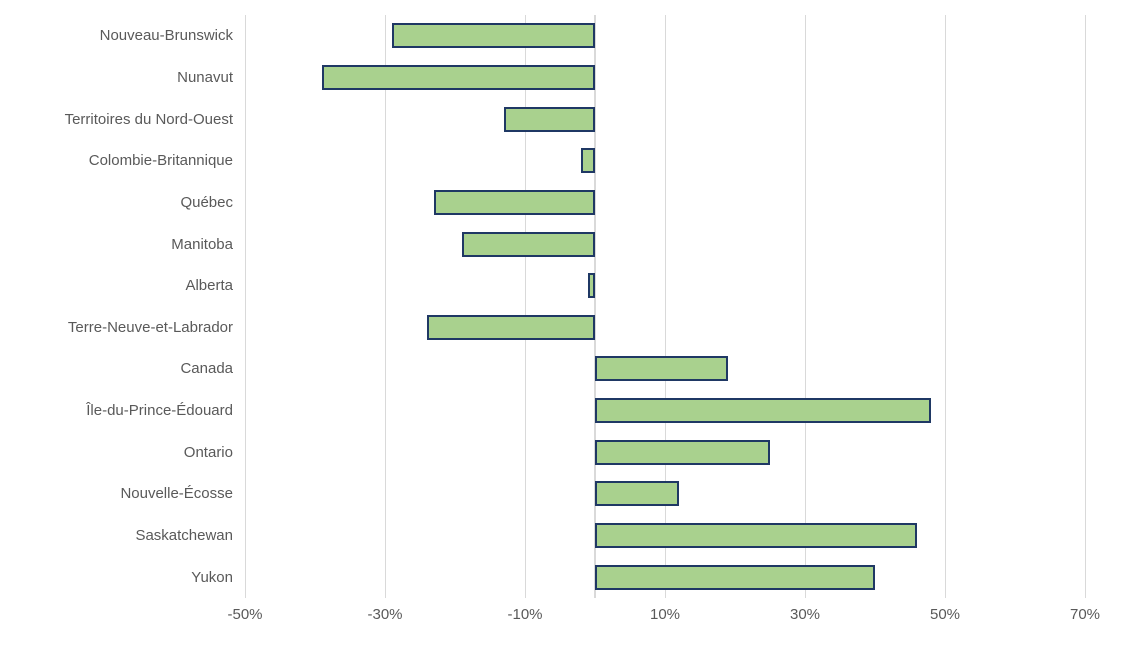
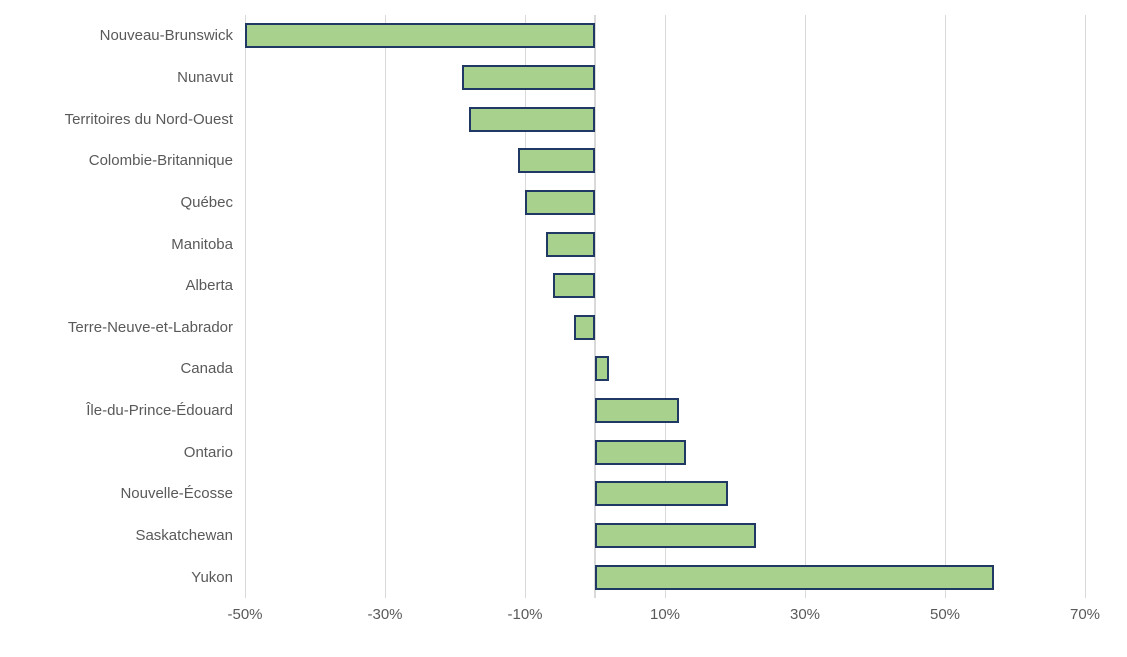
Nouveau-Brunswick: -29% -> -50%
Nunavut: -39% -> -19%
Territoires du Nord-Ouest: -13% -> -18%
Colombie-Britannique: -2% -> -11%
Québec: -23% -> -10%
Manitoba: -19% -> -7%
Alberta: -1% -> -6%
Terre-Neuve-et-Labrador: -24% -> -3%
Canada: 19% -> 2%
Île-du-Prince-Édouard: 48% -> 12%
Ontario: 25% -> 13%
Nouvelle-Écosse: 12% -> 19%
Saskatchewan: 46% -> 23%
Yukon: 40% -> 57%
